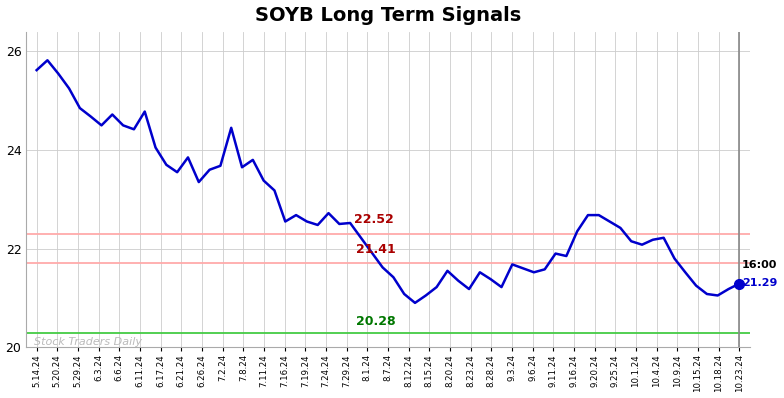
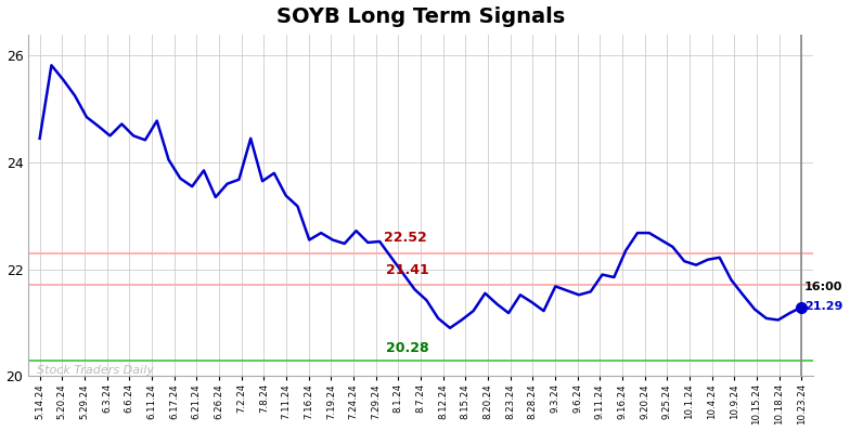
5.14.24: 25.62 -> 24.45
